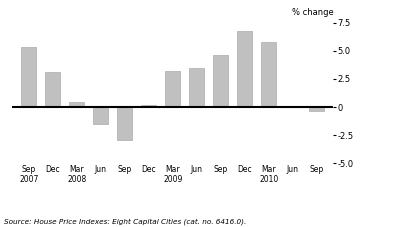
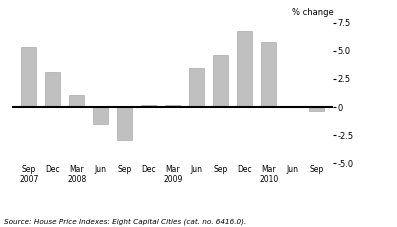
Mar 2008: 0.5 -> 1.1
Mar 2009: 3.2 -> 0.1
